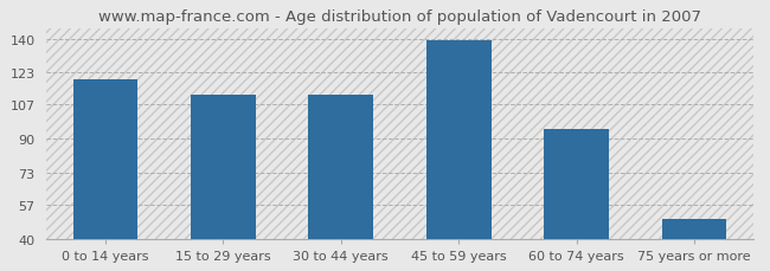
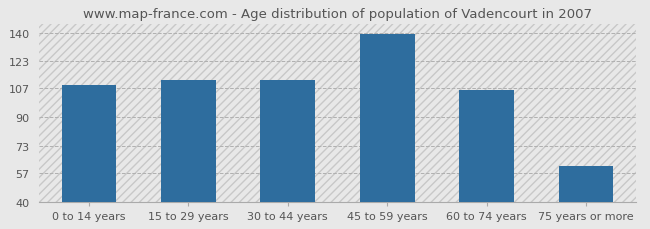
0 to 14 years: 120 -> 109
60 to 74 years: 95 -> 106
75 years or more: 50 -> 61
